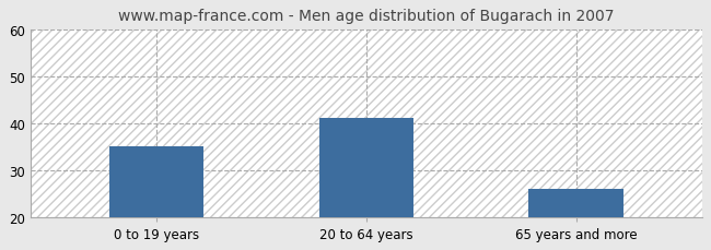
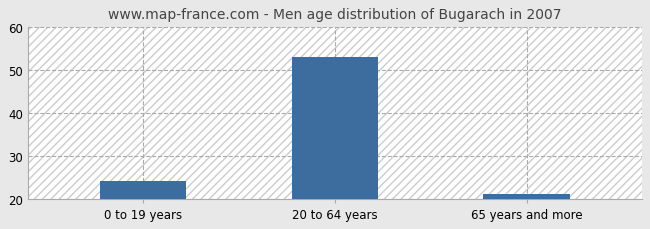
0 to 19 years: 35 -> 24
20 to 64 years: 41 -> 53
65 years and more: 26 -> 21
